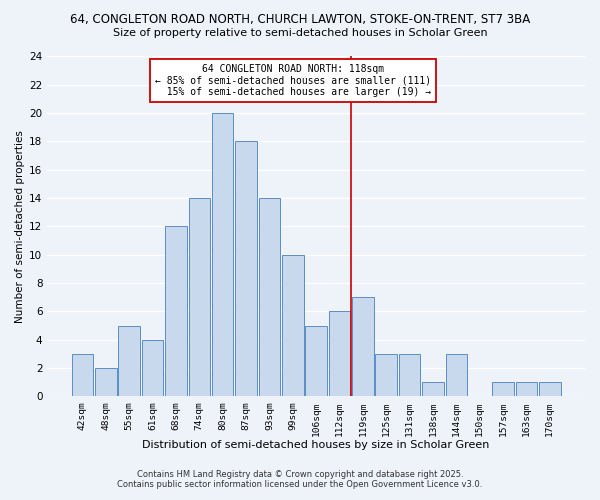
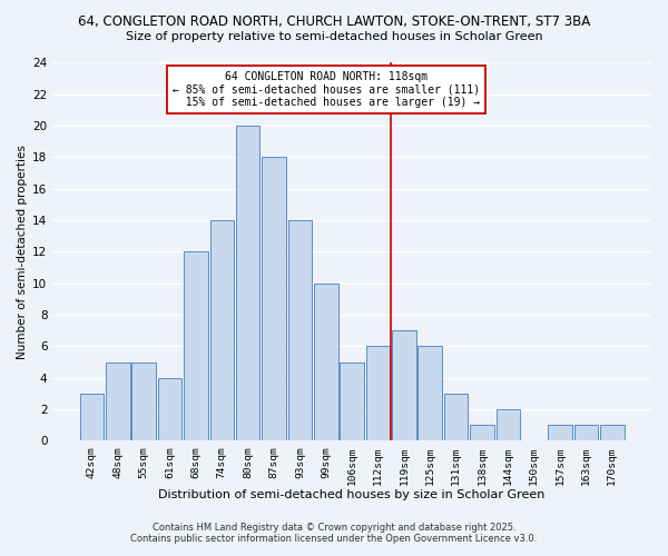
48sqm: 2 -> 5
125sqm: 3 -> 6
144sqm: 3 -> 2
